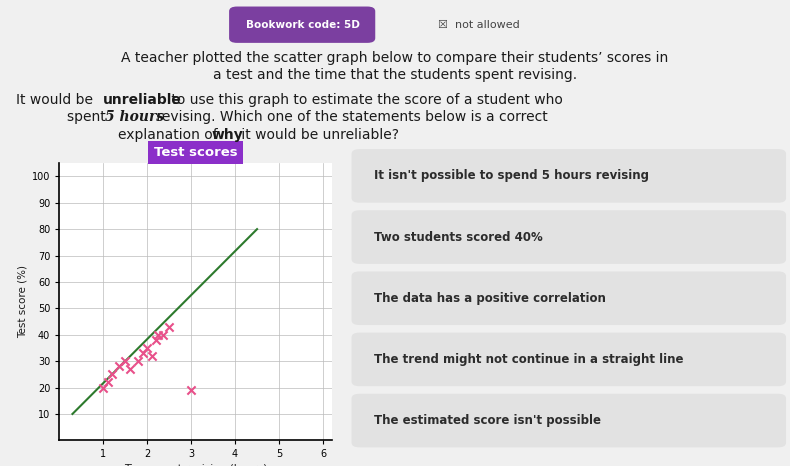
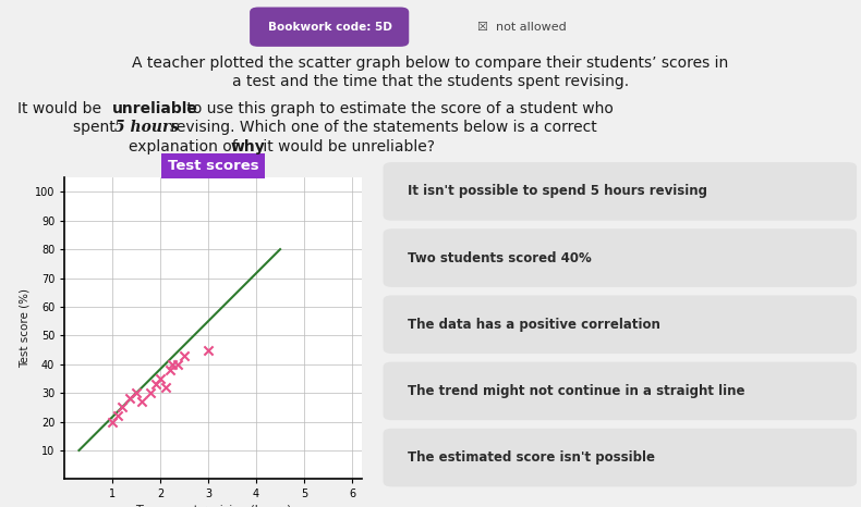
3: 19 -> 45
